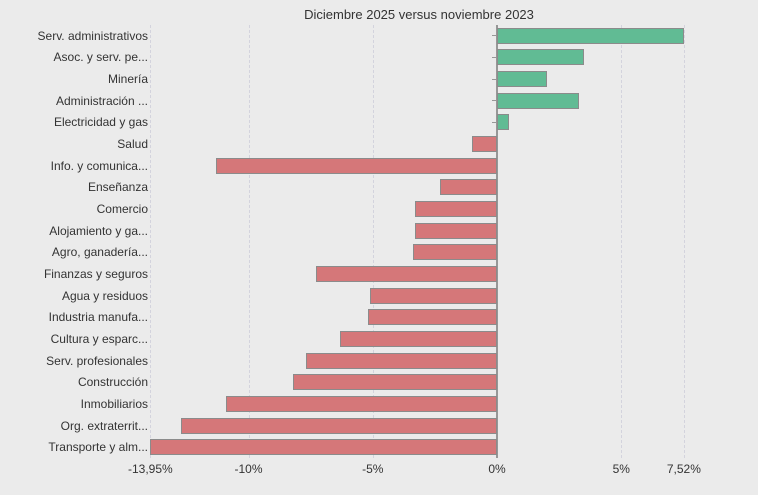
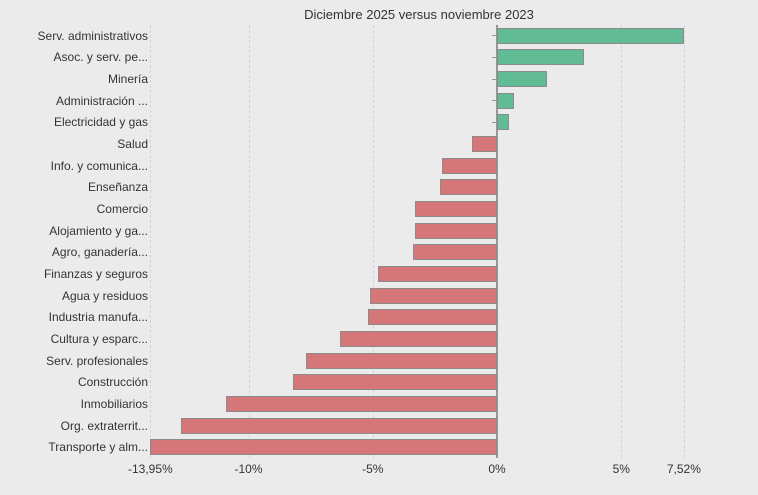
Administración ...: 3.3% -> 0.7%
Info. y comunica...: -11.3% -> -2.2%
Finanzas y seguros: -7.3% -> -4.8%
